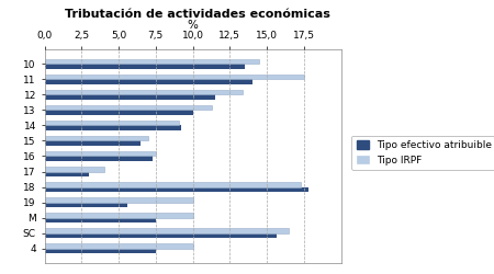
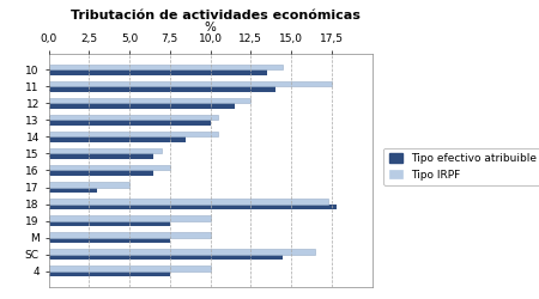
Tipo IRPF/12: 13,4 -> 12,5
Tipo IRPF/13: 11,3 -> 10,5
Tipo IRPF/14: 9,1 -> 10,5
Tipo efectivo atribuible/14: 9,2 -> 8,5
Tipo efectivo atribuible/16: 7,3 -> 6,5
Tipo IRPF/17: 4,0 -> 5,0
Tipo efectivo atribuible/19: 5,6 -> 7,5
Tipo efectivo atribuible/SC: 15,7 -> 14,5
